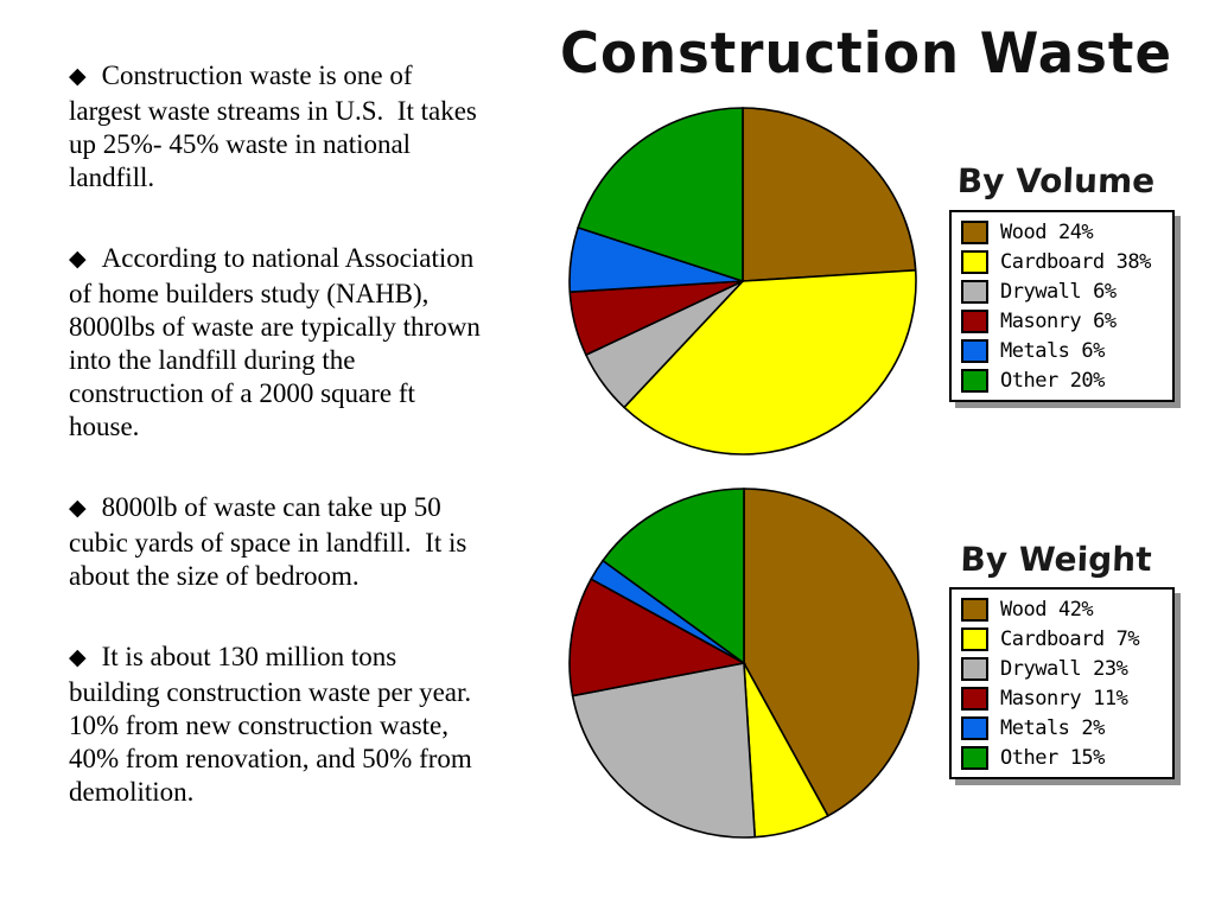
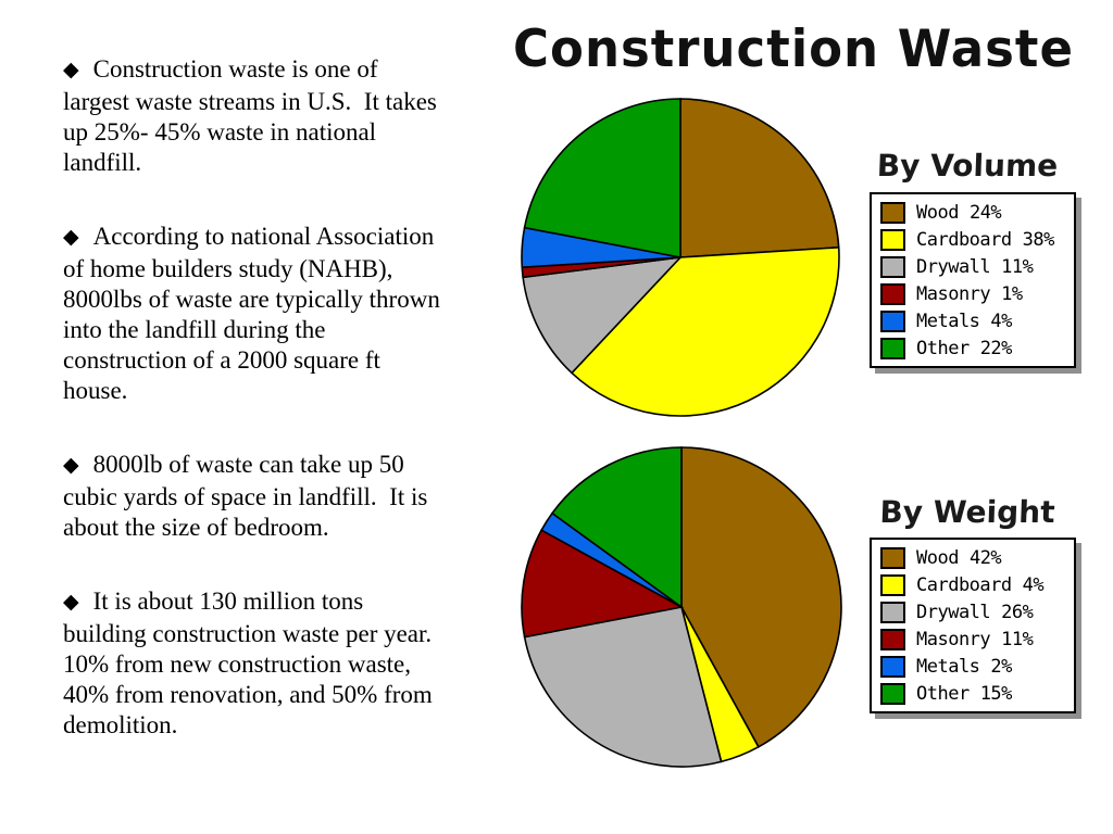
By Volume/Drywall: 6% -> 11%
By Volume/Masonry: 6% -> 1%
By Volume/Metals: 6% -> 4%
By Volume/Other: 20% -> 22%
By Weight/Cardboard: 7% -> 4%
By Weight/Drywall: 23% -> 26%
